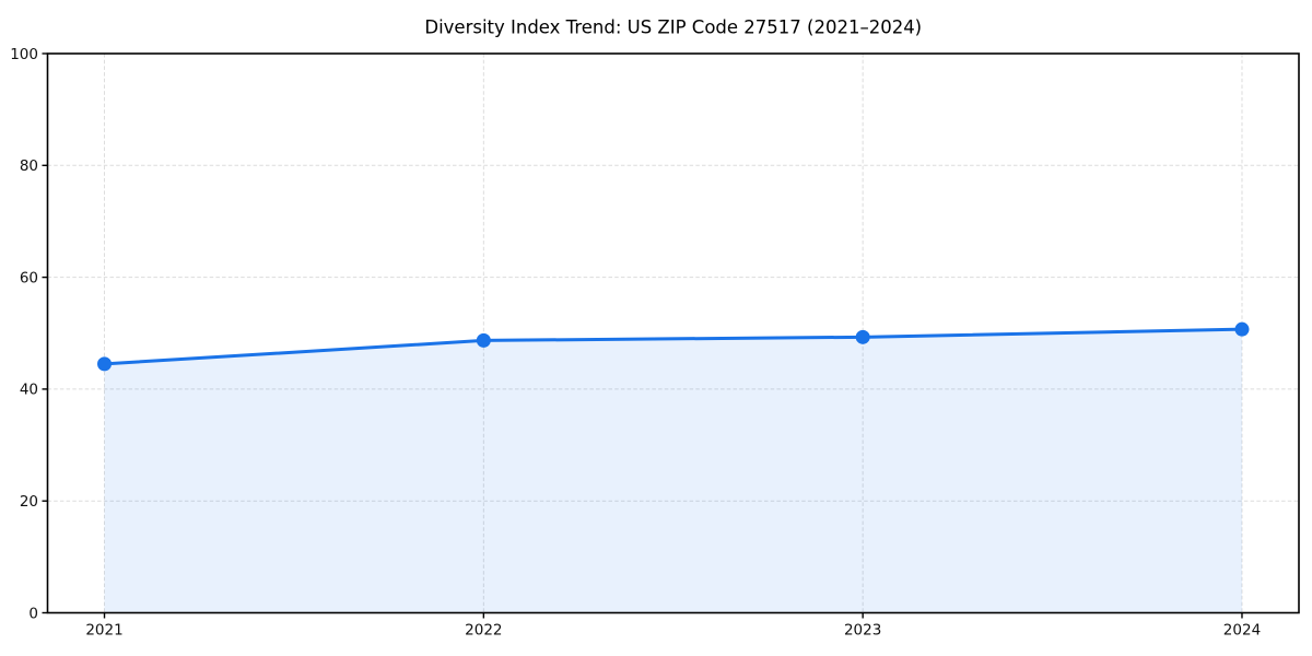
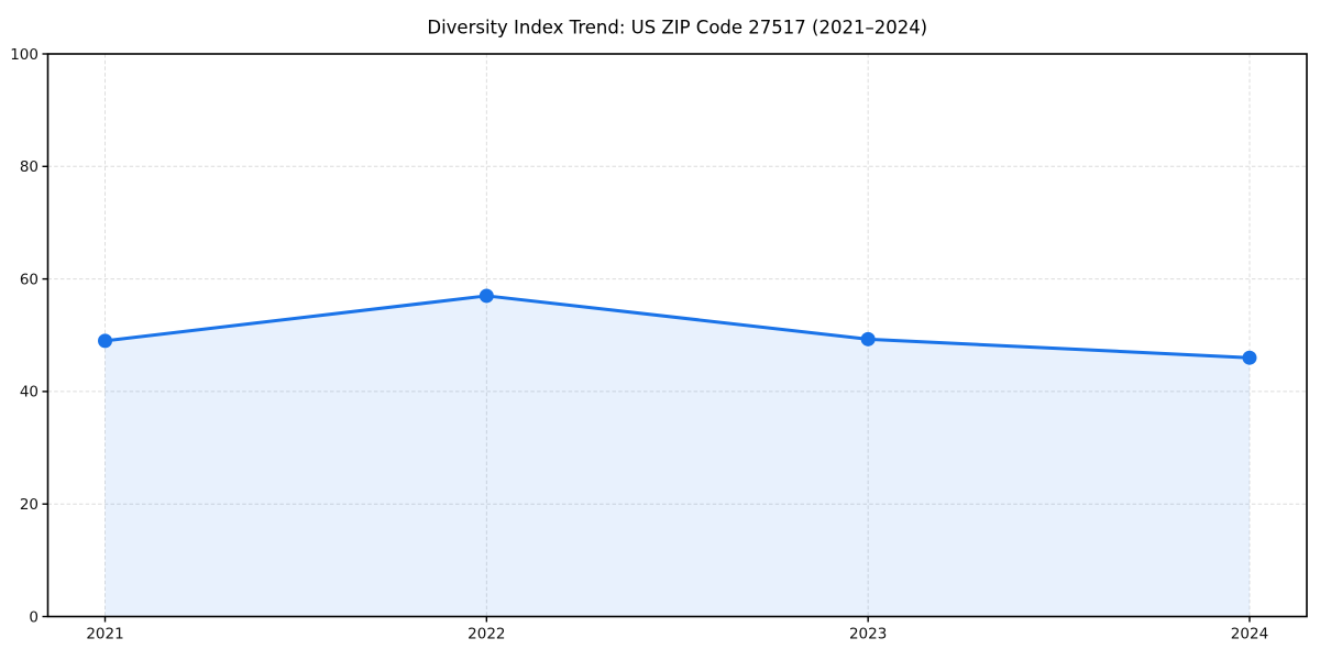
2021: 44 -> 49
2022: 49 -> 57
2024: 51 -> 46
